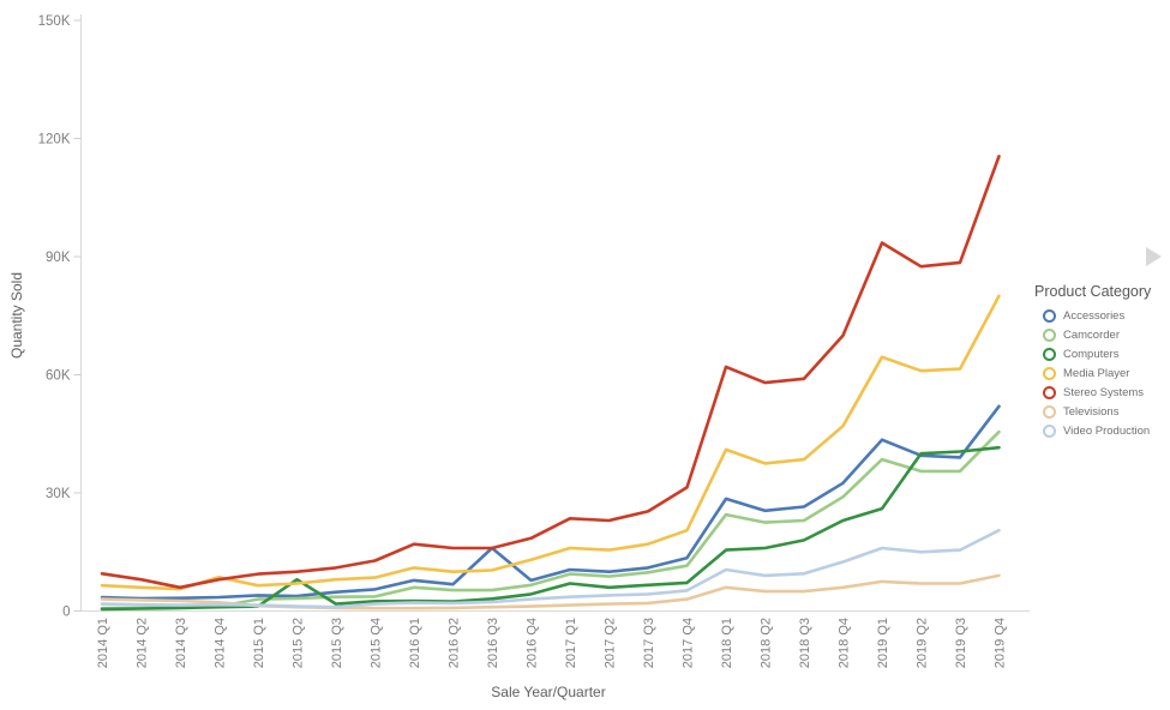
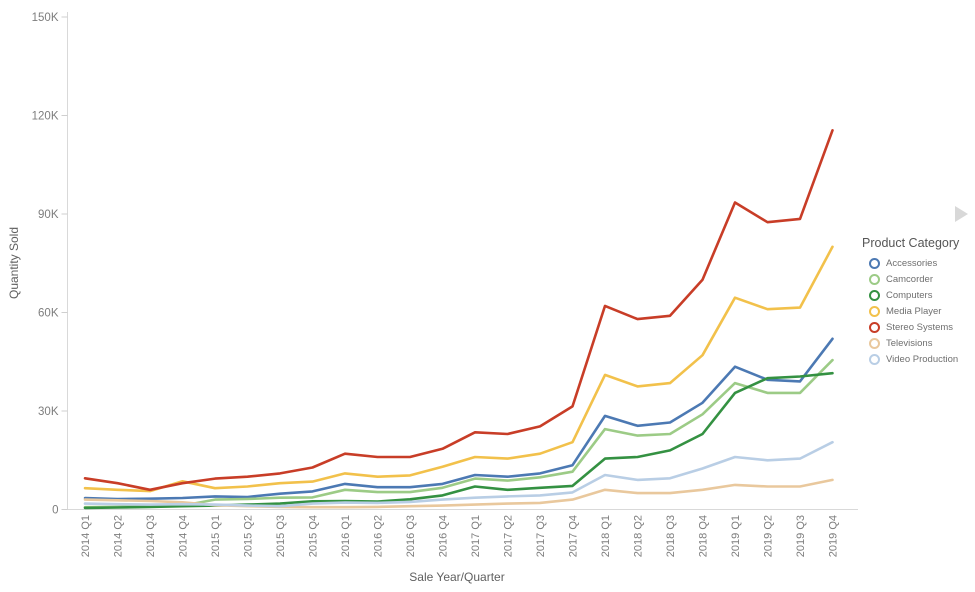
Computers/2015 Q2: 8K -> 2K
Accessories/2016 Q3: 16K -> 7K
Computers/2019 Q1: 26K -> 36K
